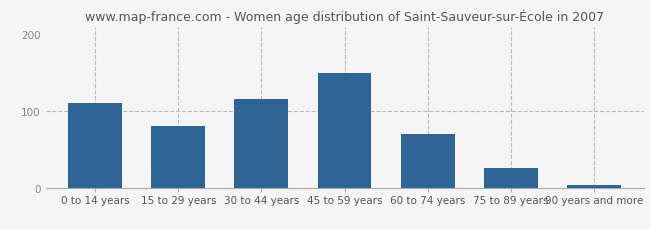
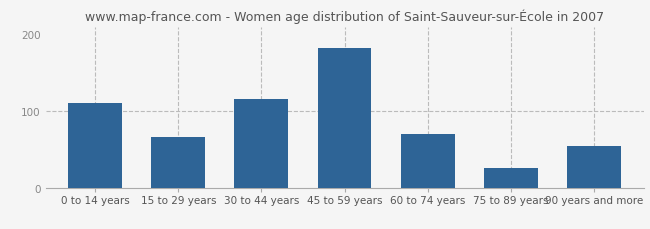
15 to 29 years: 80 -> 66
45 to 59 years: 150 -> 182
90 years and more: 3 -> 54
